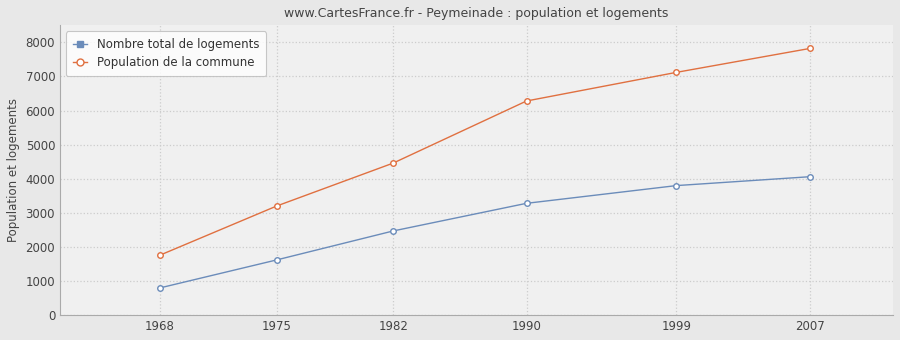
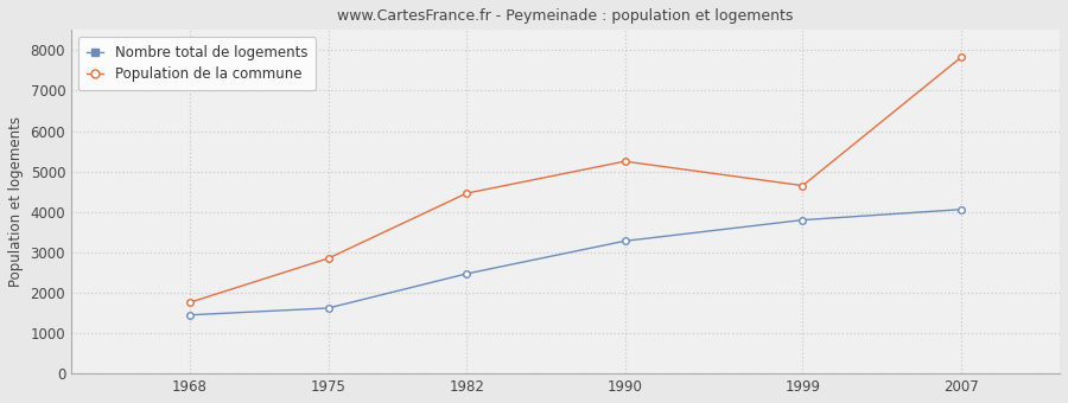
Nombre total de logements/1968: 800 -> 1450
Population de la commune/1975: 3200 -> 2850
Population de la commune/1990: 6280 -> 5250
Population de la commune/1999: 7120 -> 4650
